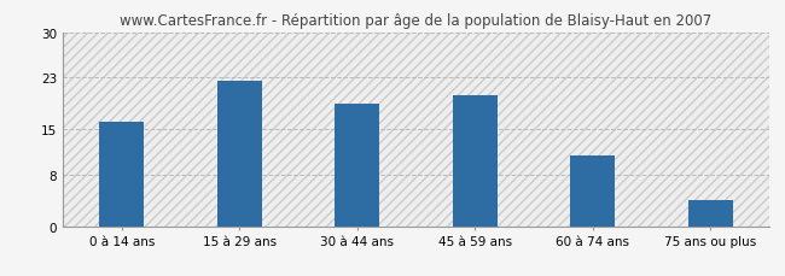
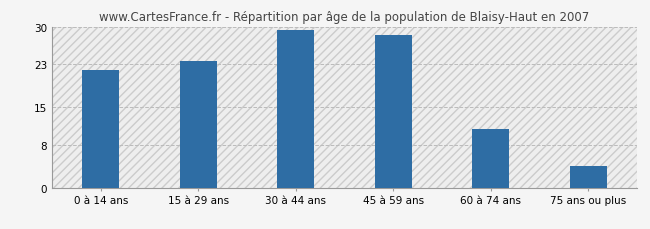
0 à 14 ans: 16.2 -> 22.0
15 à 29 ans: 22.4 -> 23.5
30 à 44 ans: 19.0 -> 29.3
45 à 59 ans: 20.2 -> 28.5
